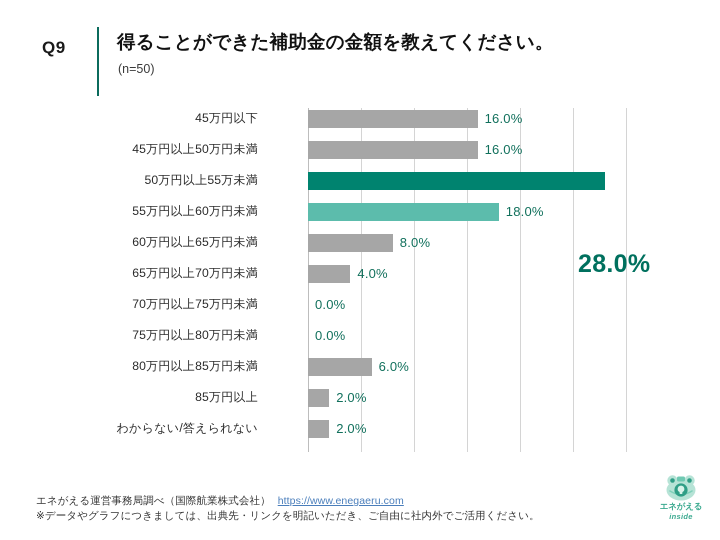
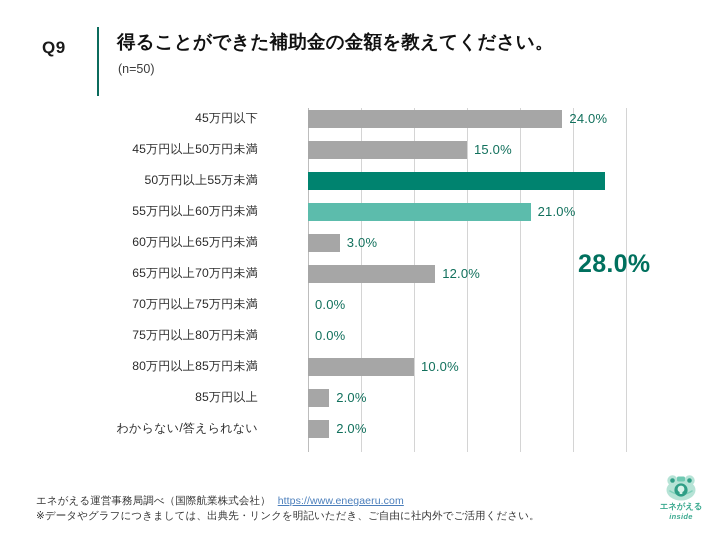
45万円以下: 16.0% -> 24.0%
45万円以上50万円未満: 16.0% -> 15.0%
55万円以上60万円未満: 18.0% -> 21.0%
60万円以上65万円未満: 8.0% -> 3.0%
65万円以上70万円未満: 4.0% -> 12.0%
80万円以上85万円未満: 6.0% -> 10.0%
